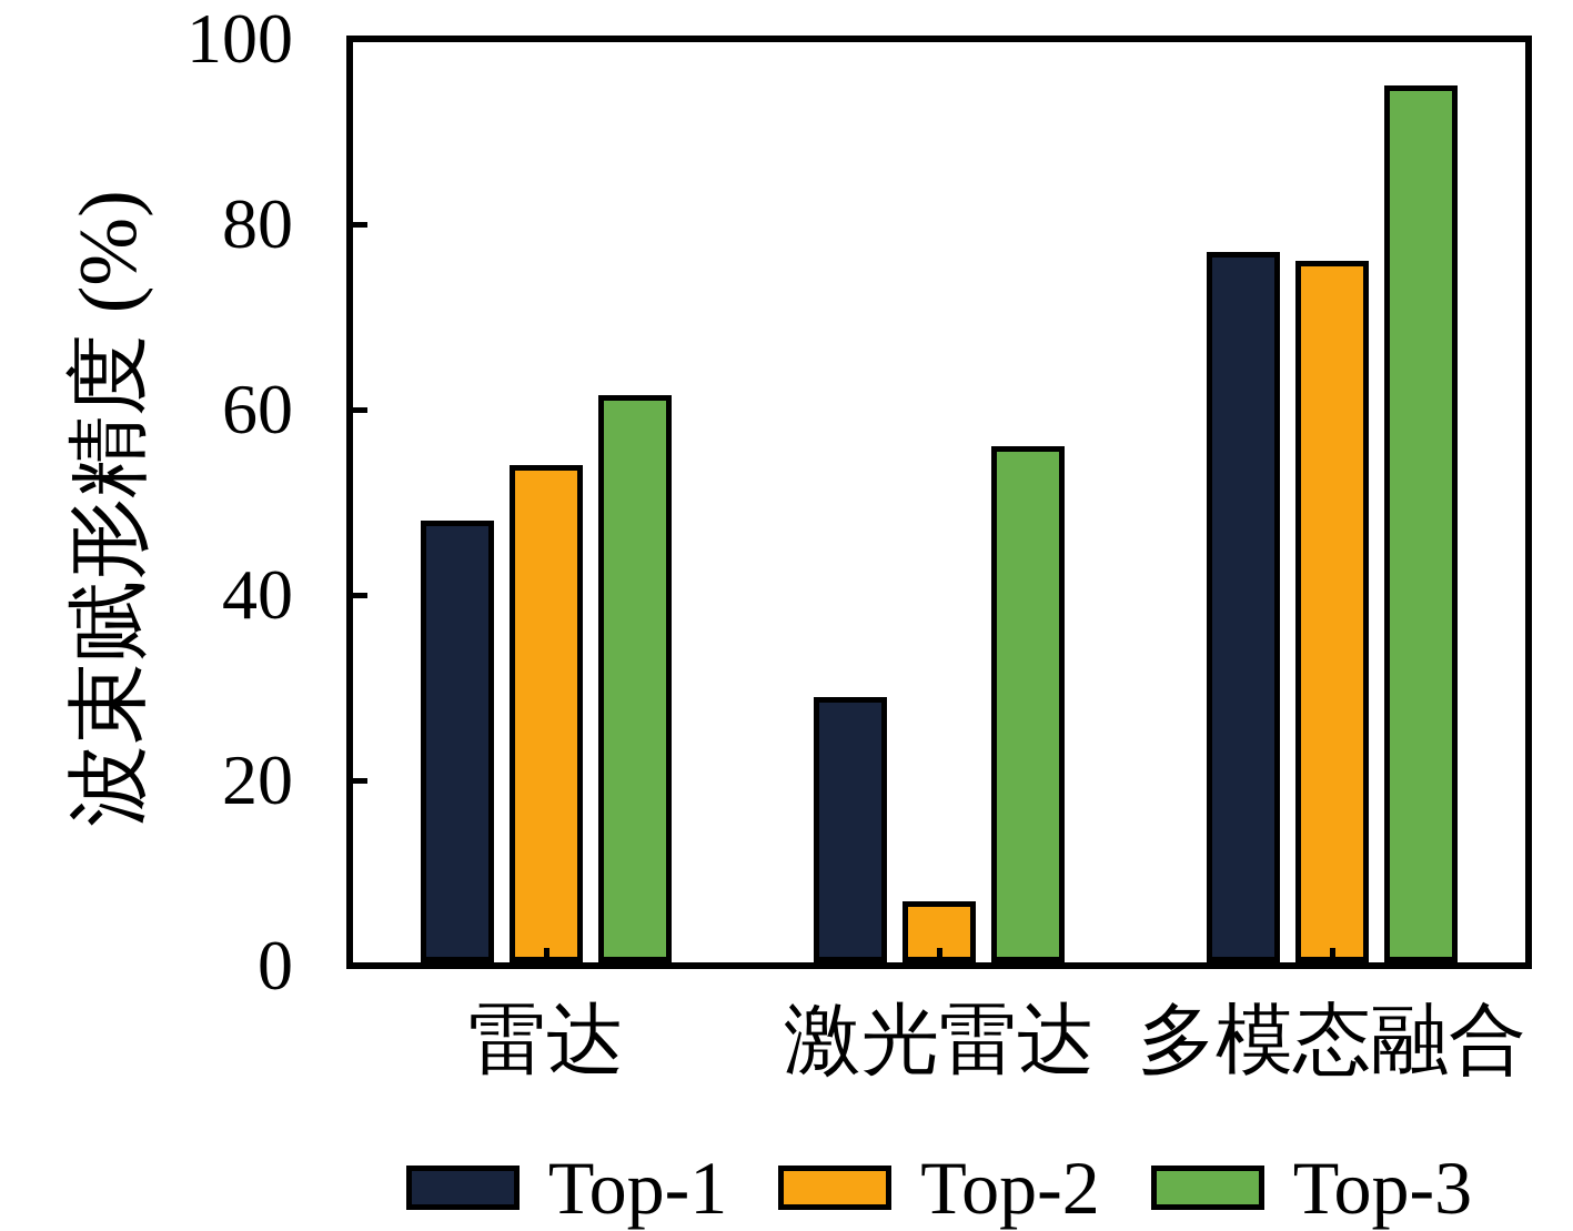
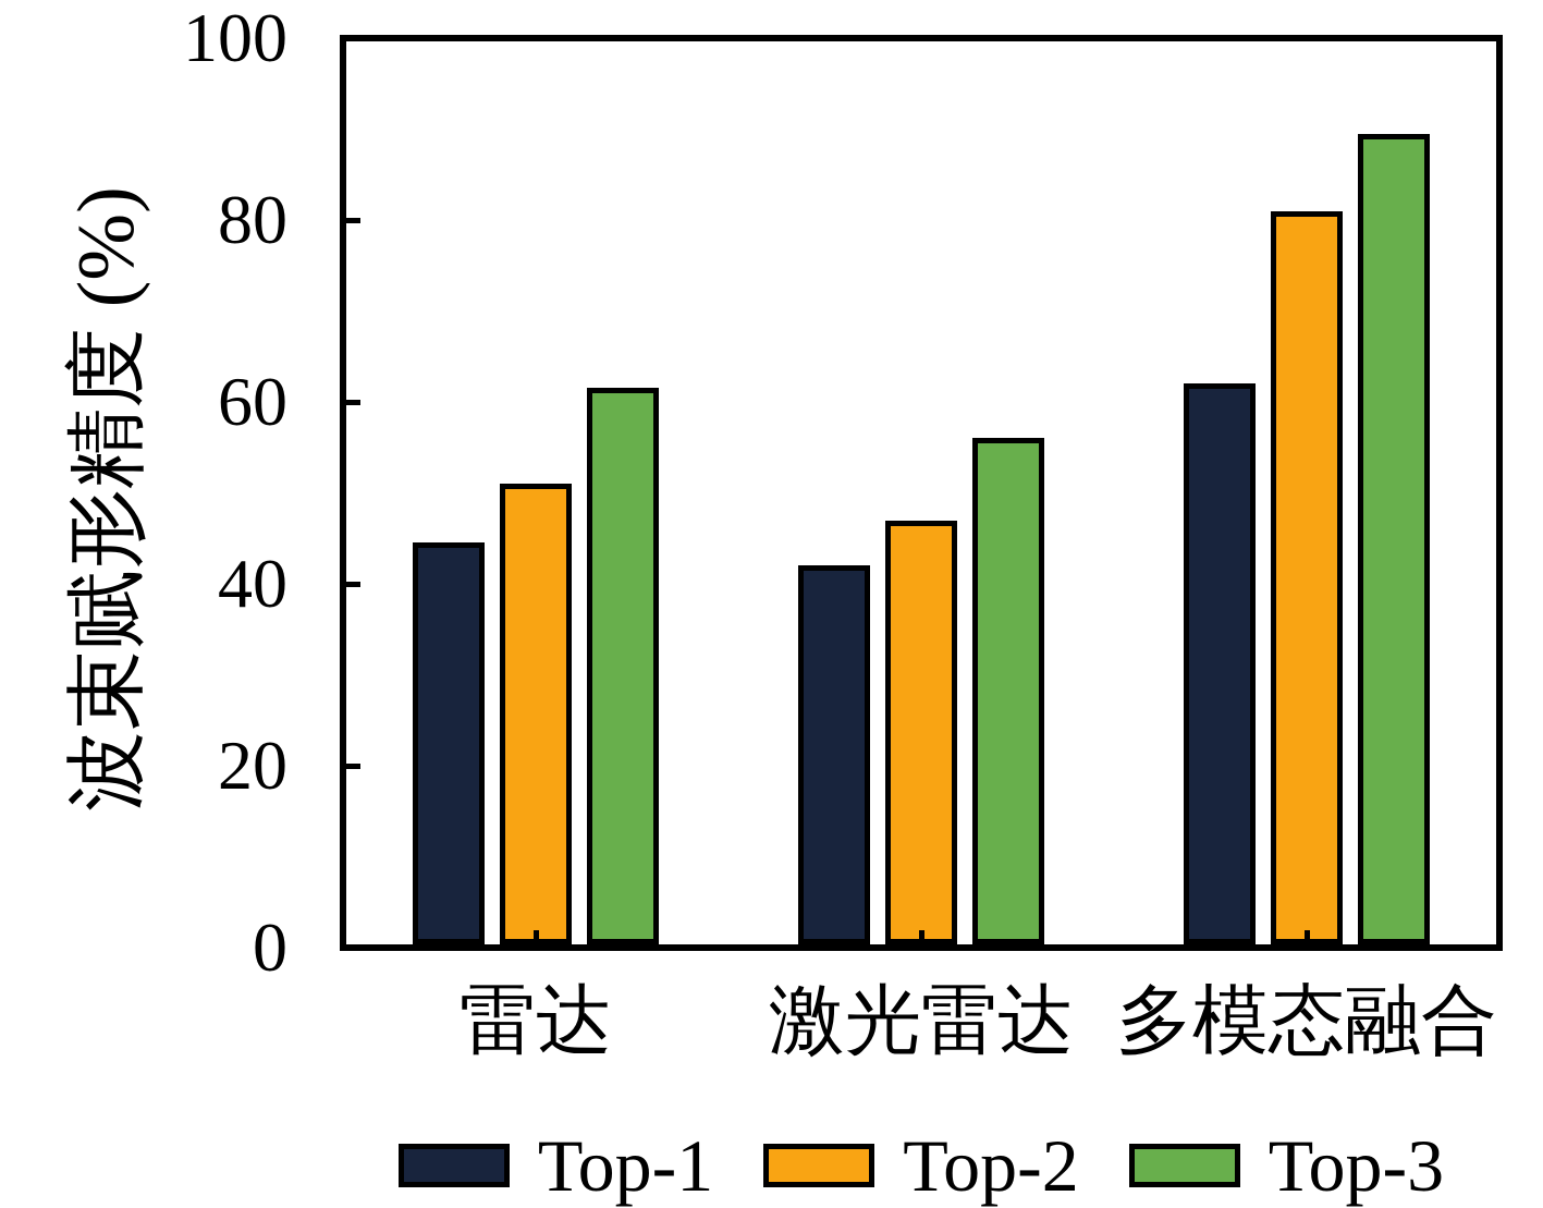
Top-1/雷达: 48 -> 44
Top-2/雷达: 54 -> 51
Top-1/激光雷达: 29 -> 42
Top-2/激光雷达: 7 -> 47
Top-1/多模态融合: 77 -> 62
Top-2/多模态融合: 76 -> 81
Top-3/多模态融合: 95 -> 90
